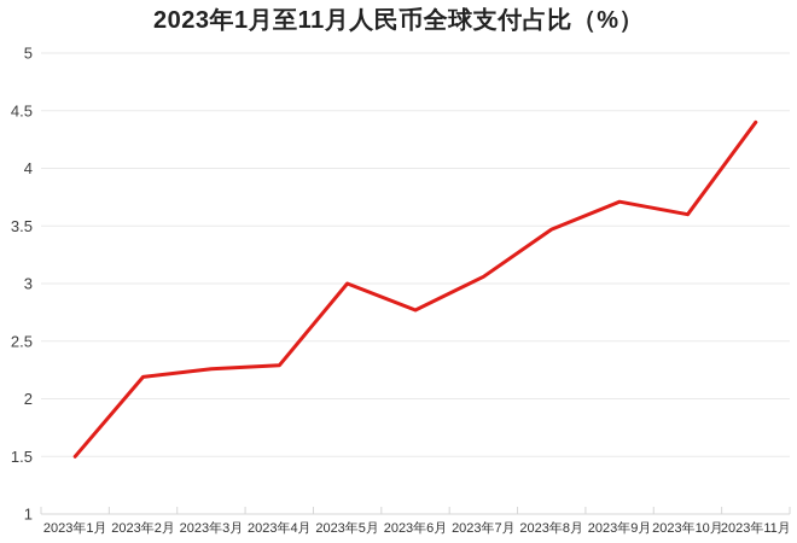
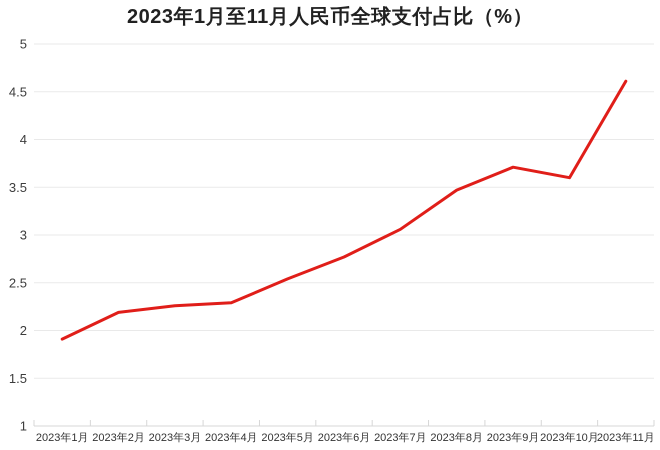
2023年1月: 1.5 -> 1.9
2023年5月: 3.0 -> 2.5
2023年11月: 4.4 -> 4.6
